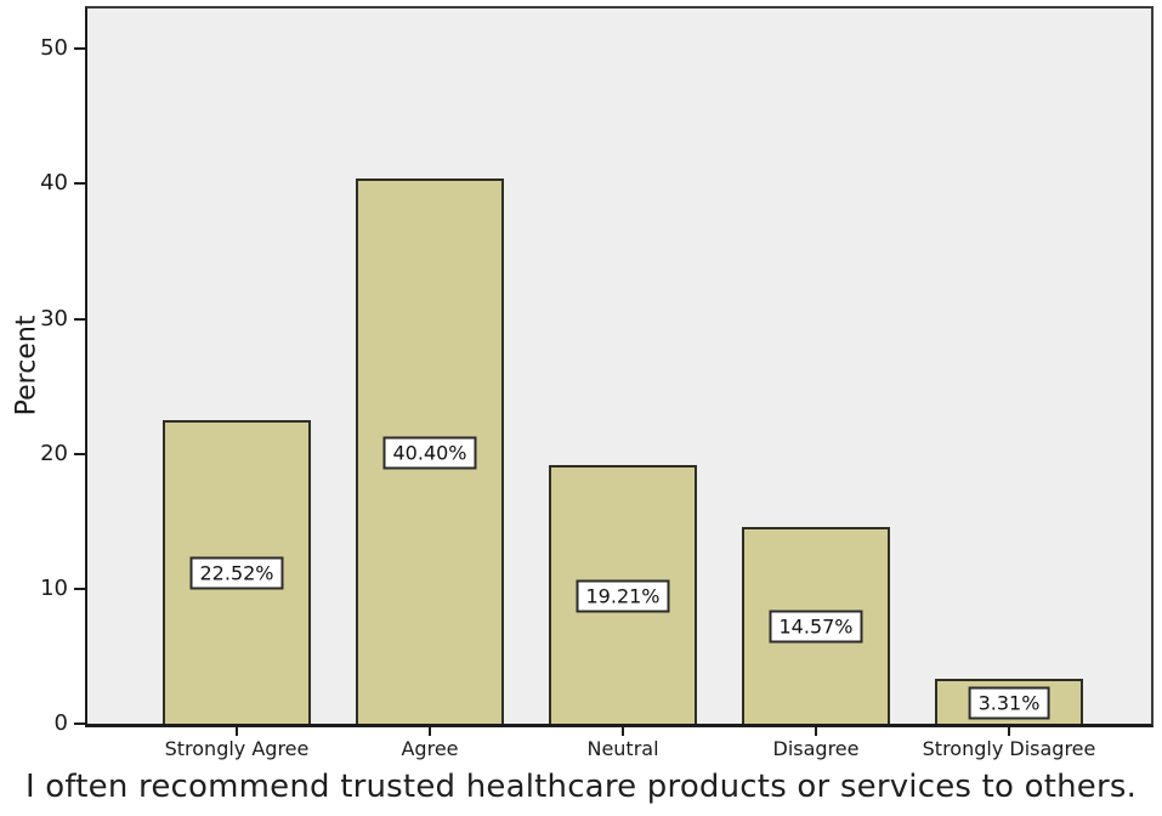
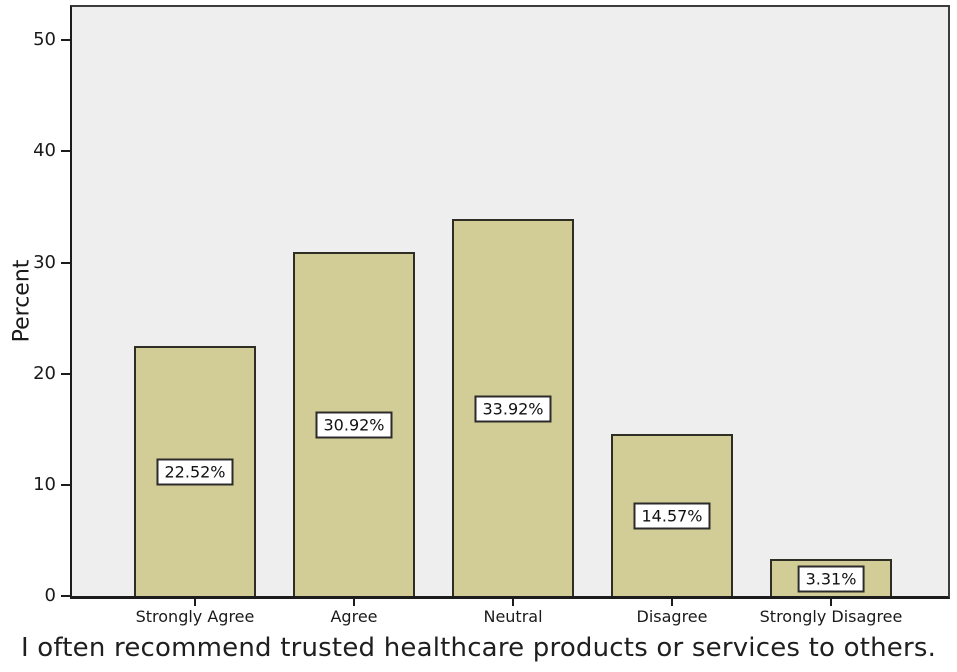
Agree: 40.40% -> 30.92%
Neutral: 19.21% -> 33.92%
